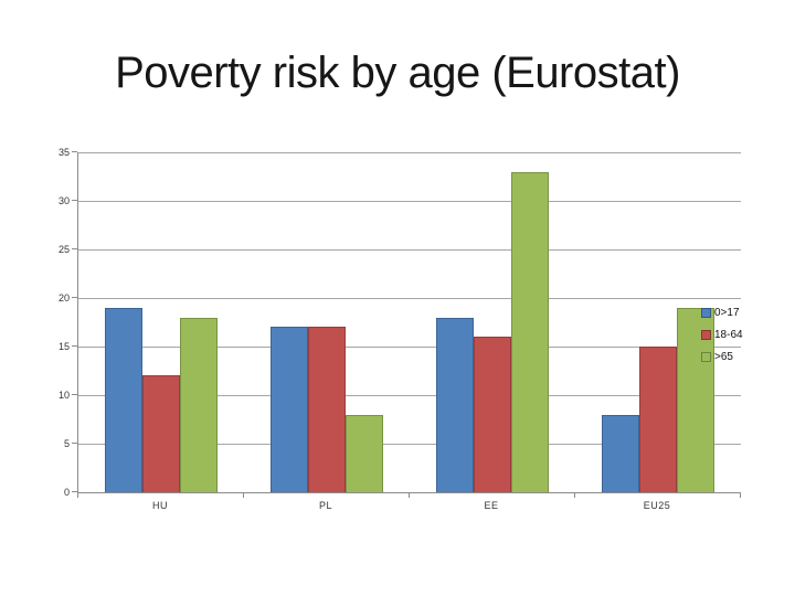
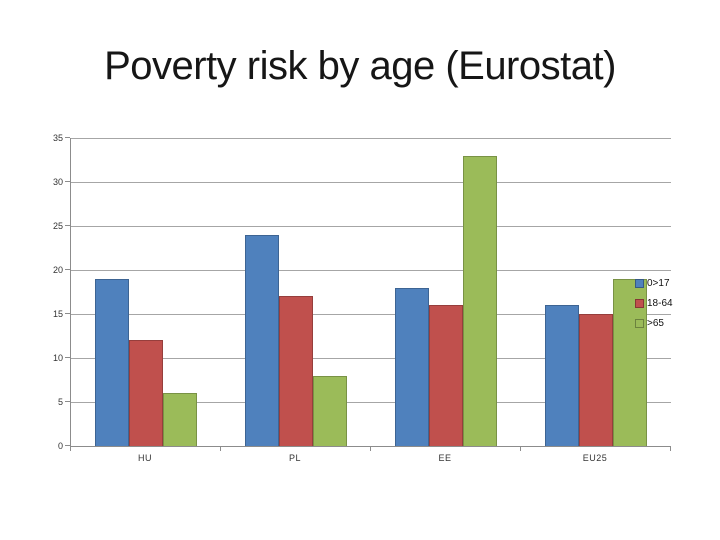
>65/HU: 18 -> 6
0>17/PL: 17 -> 24
0>17/EU25: 8 -> 16
